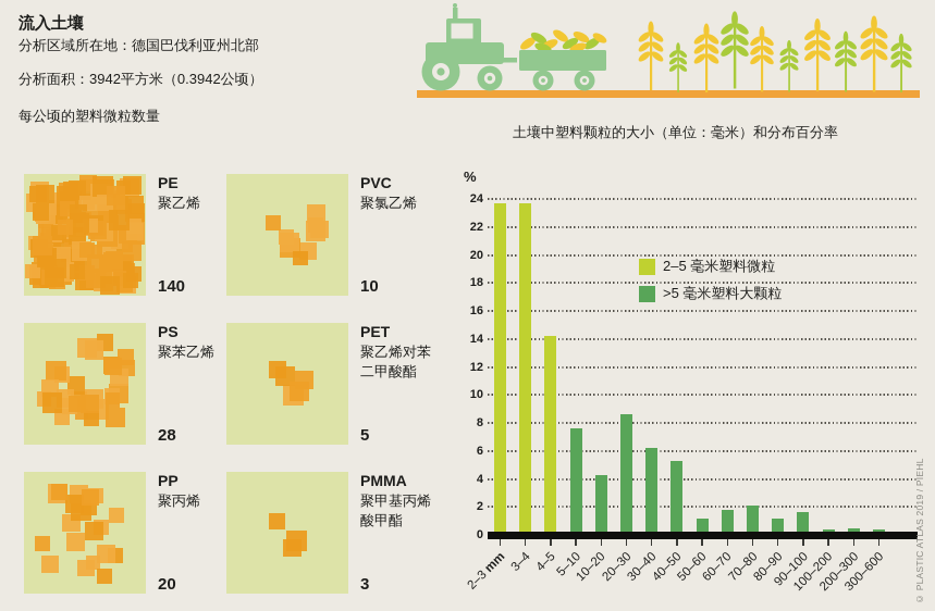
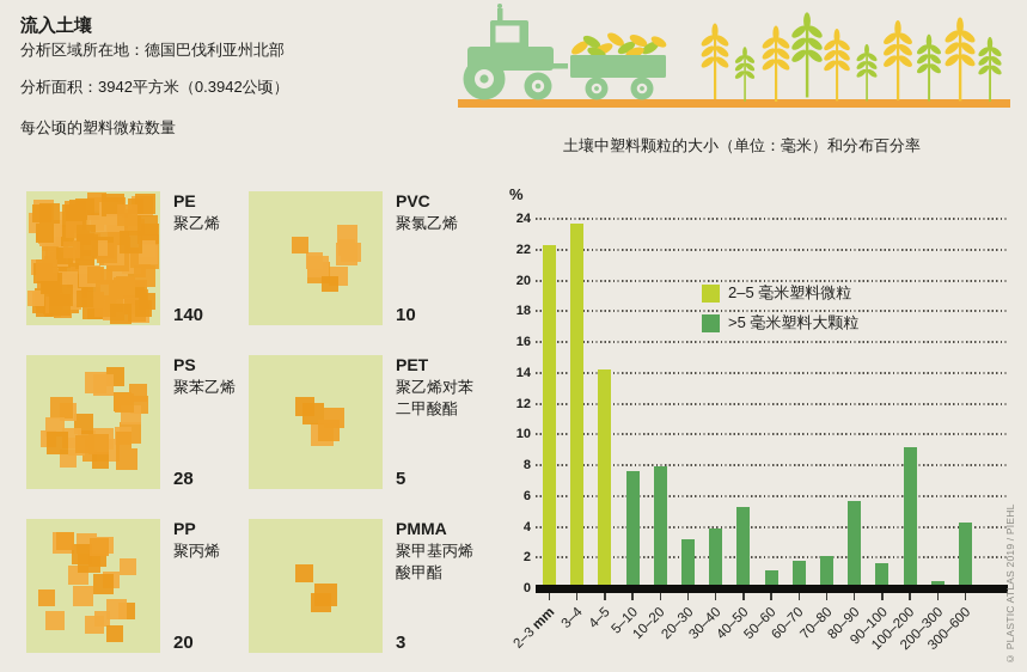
2–5 毫米塑料微粒/2–3 mm: 23.7 -> 22.3
>5 毫米塑料大颗粒/10–20: 4.3 -> 7.9
>5 毫米塑料大颗粒/20–30: 8.6 -> 3.2
>5 毫米塑料大颗粒/30–40: 6.2 -> 3.9
>5 毫米塑料大颗粒/80–90: 1.2 -> 5.7
>5 毫米塑料大颗粒/100–200: 0.3 -> 9.2
>5 毫米塑料大颗粒/300–600: 0.2 -> 4.3
